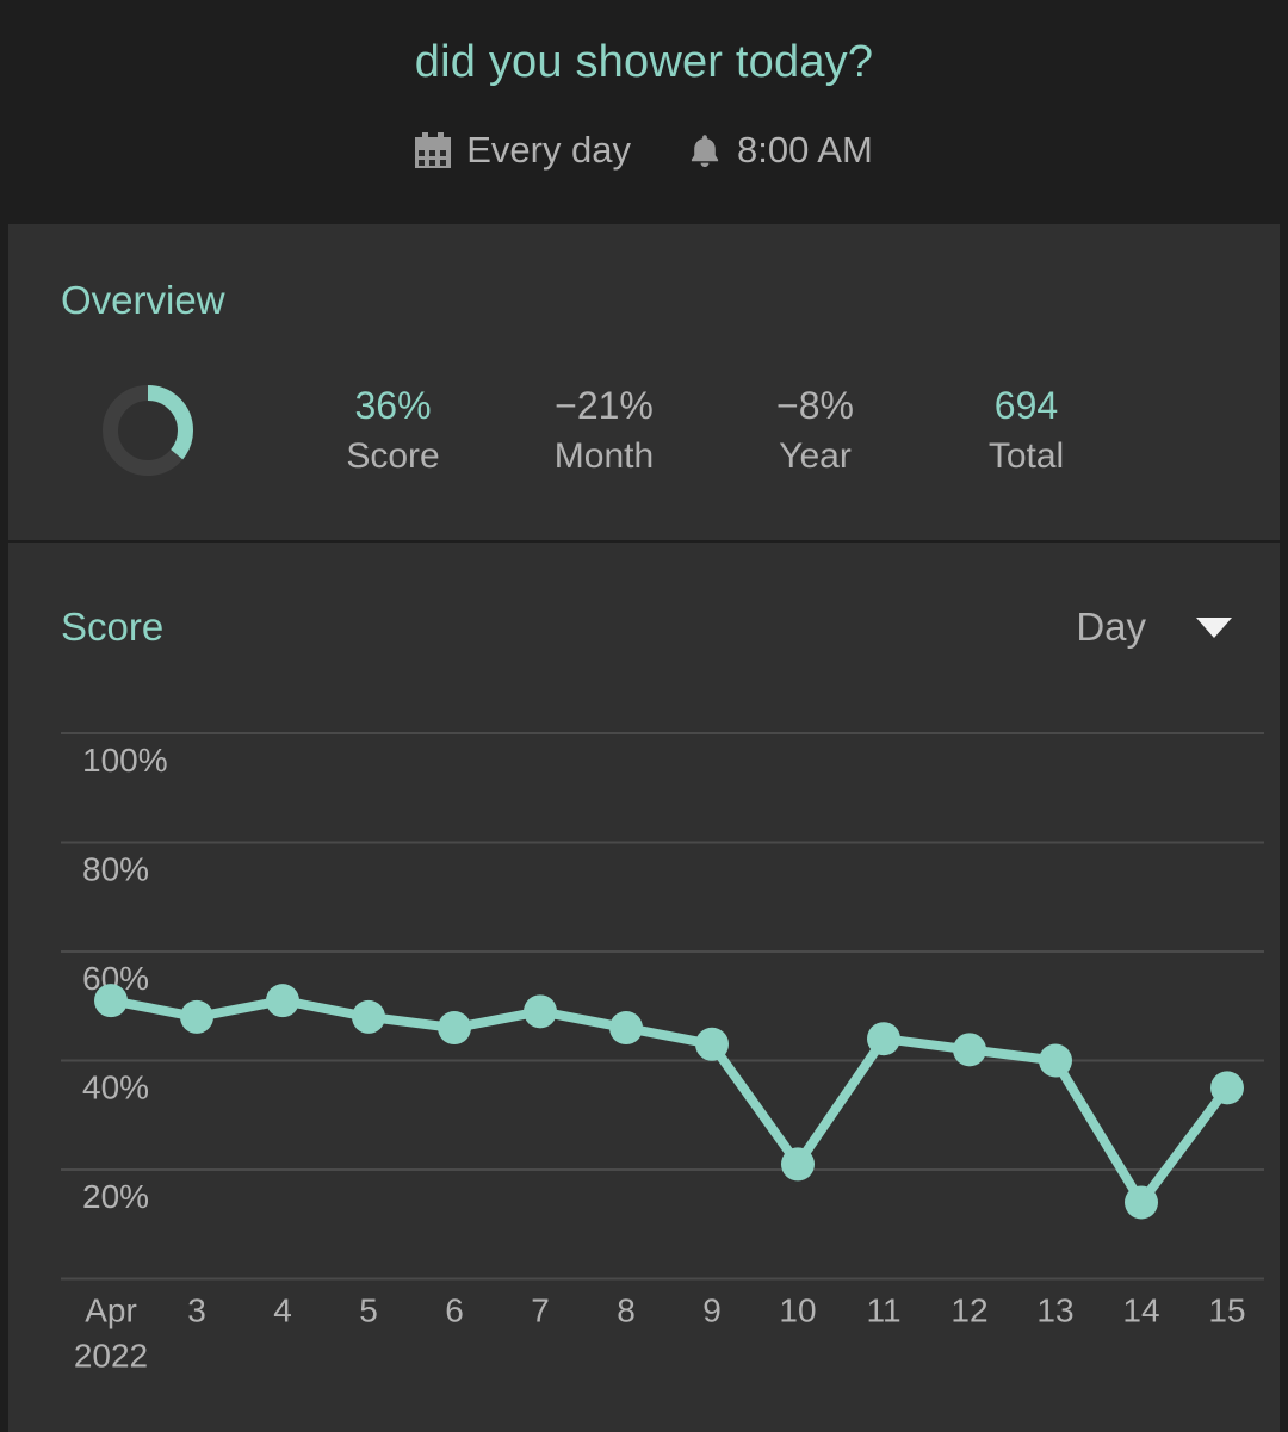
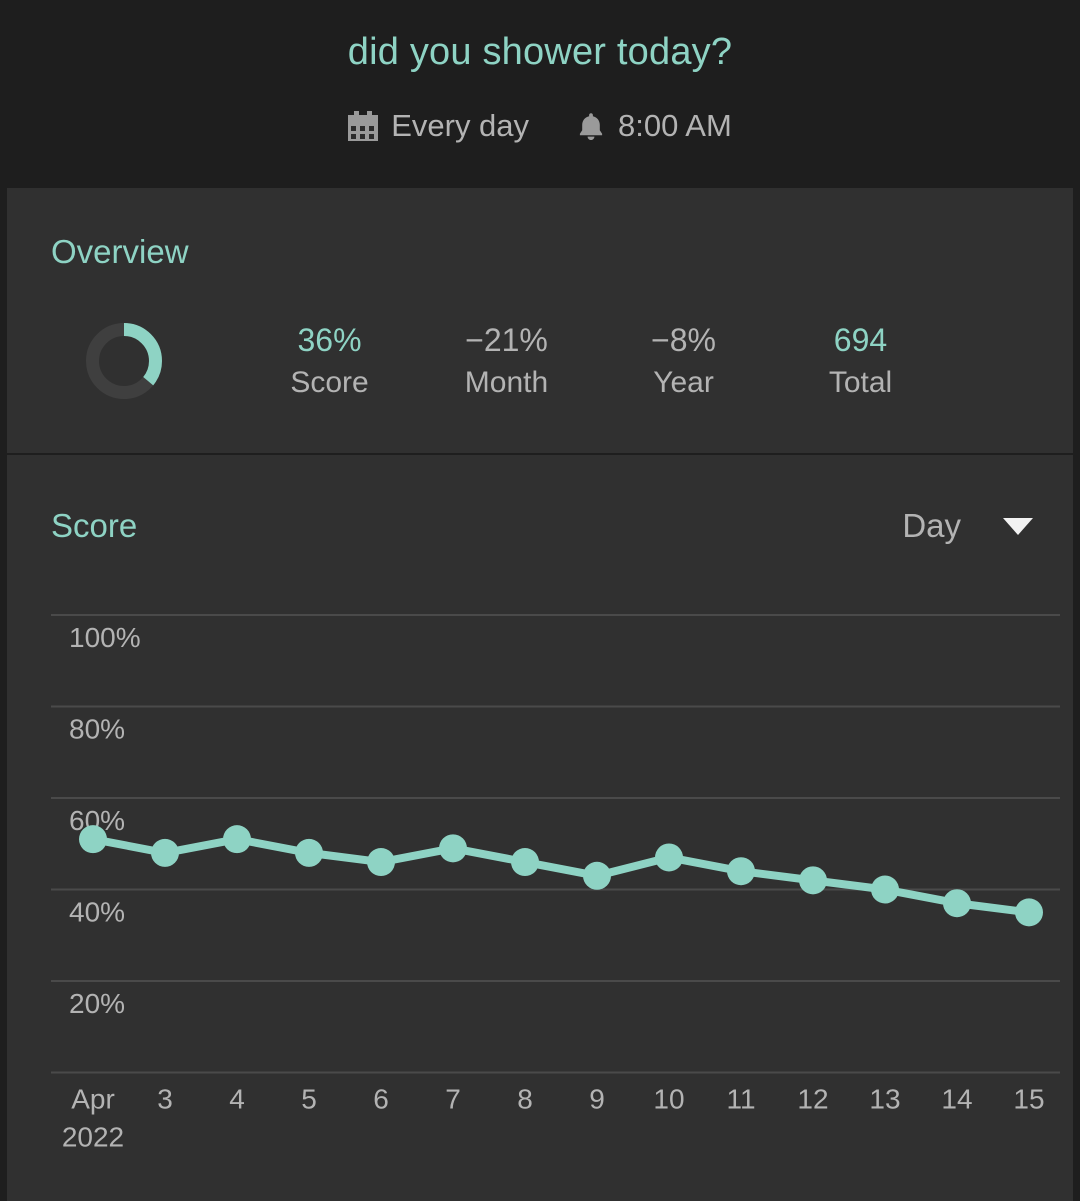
10: 21% -> 47%
14: 14% -> 37%
